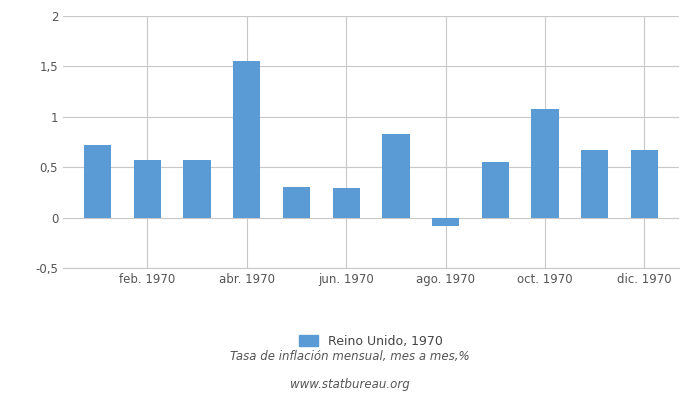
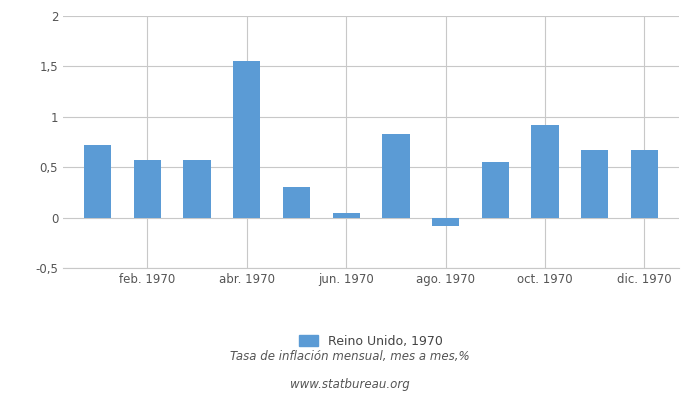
jun. 1970: 0,29 -> 0,05
oct. 1970: 1,08 -> 0,92
